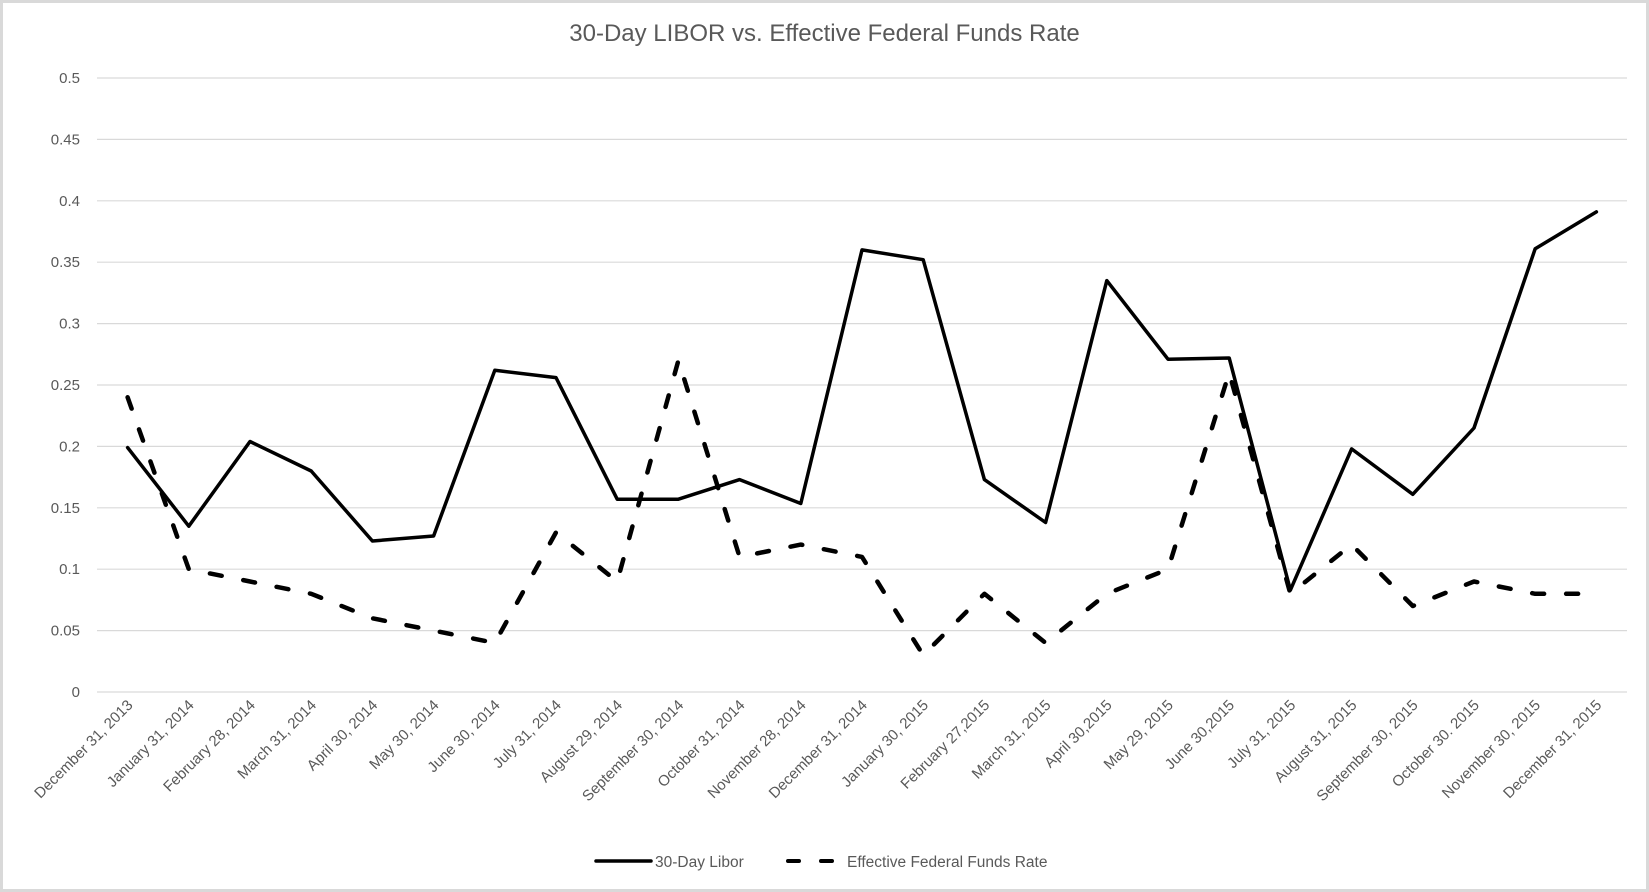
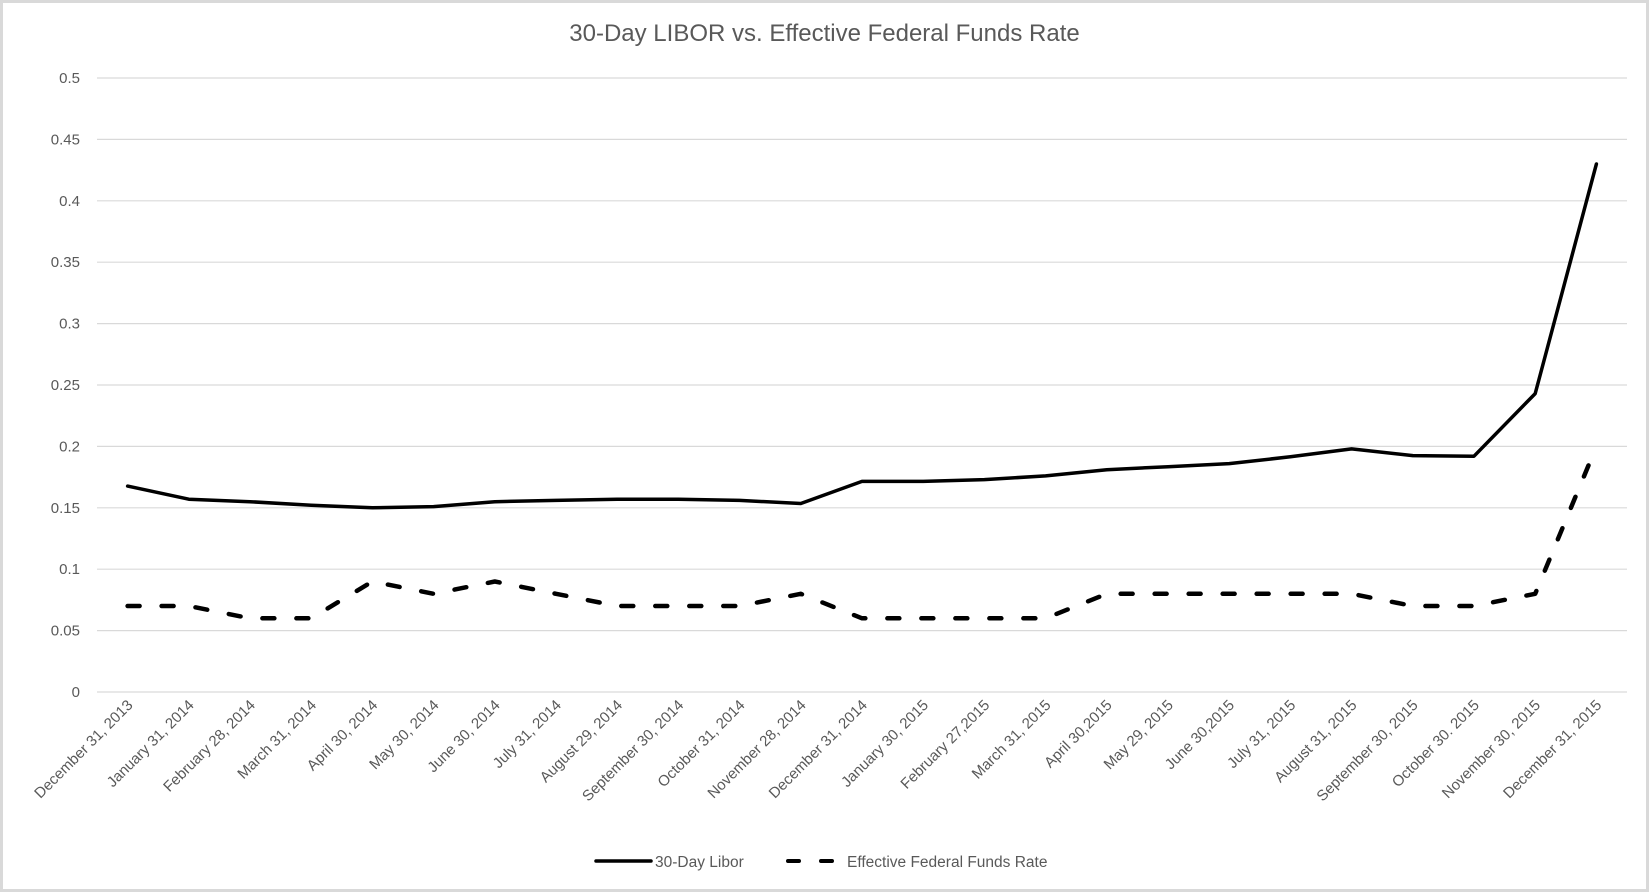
30-Day Libor/December 31, 2013: 0.199 -> 0.168
Effective Federal Funds Rate/December 31, 2013: 0.24 -> 0.07
30-Day Libor/January 31, 2014: 0.135 -> 0.157
Effective Federal Funds Rate/January 31, 2014: 0.10 -> 0.07
30-Day Libor/February 28, 2014: 0.204 -> 0.155
Effective Federal Funds Rate/February 28, 2014: 0.09 -> 0.06
30-Day Libor/March 31, 2014: 0.180 -> 0.152
Effective Federal Funds Rate/March 31, 2014: 0.08 -> 0.06
30-Day Libor/April 30, 2014: 0.123 -> 0.150
Effective Federal Funds Rate/April 30, 2014: 0.06 -> 0.09
30-Day Libor/May 30, 2014: 0.127 -> 0.151
Effective Federal Funds Rate/May 30, 2014: 0.05 -> 0.08
30-Day Libor/June 30, 2014: 0.262 -> 0.155
Effective Federal Funds Rate/June 30, 2014: 0.04 -> 0.09
30-Day Libor/July 31, 2014: 0.256 -> 0.156
Effective Federal Funds Rate/July 31, 2014: 0.13 -> 0.08
Effective Federal Funds Rate/August 29, 2014: 0.09 -> 0.07
Effective Federal Funds Rate/September 30, 2014: 0.27 -> 0.07
30-Day Libor/October 31, 2014: 0.173 -> 0.156
Effective Federal Funds Rate/October 31, 2014: 0.11 -> 0.07
Effective Federal Funds Rate/November 28, 2014: 0.12 -> 0.08
30-Day Libor/December 31, 2014: 0.360 -> 0.172
Effective Federal Funds Rate/December 31, 2014: 0.11 -> 0.06
30-Day Libor/January 30, 2015: 0.352 -> 0.172
Effective Federal Funds Rate/January 30, 2015: 0.03 -> 0.06
Effective Federal Funds Rate/February 27,2015: 0.08 -> 0.06
30-Day Libor/March 31, 2015: 0.138 -> 0.176
Effective Federal Funds Rate/March 31, 2015: 0.04 -> 0.06
30-Day Libor/April 30,2015: 0.335 -> 0.181
30-Day Libor/May 29, 2015: 0.271 -> 0.183
Effective Federal Funds Rate/May 29, 2015: 0.10 -> 0.08
30-Day Libor/June 30,2015: 0.272 -> 0.186
Effective Federal Funds Rate/June 30,2015: 0.26 -> 0.08
30-Day Libor/July 31, 2015: 0.083 -> 0.192
Effective Federal Funds Rate/August 31, 2015: 0.12 -> 0.08
30-Day Libor/September 30, 2015: 0.161 -> 0.193
30-Day Libor/October 30. 2015: 0.215 -> 0.192
Effective Federal Funds Rate/October 30. 2015: 0.09 -> 0.07
30-Day Libor/November 30, 2015: 0.361 -> 0.243
30-Day Libor/December 31, 2015: 0.391 -> 0.430
Effective Federal Funds Rate/December 31, 2015: 0.08 -> 0.20
